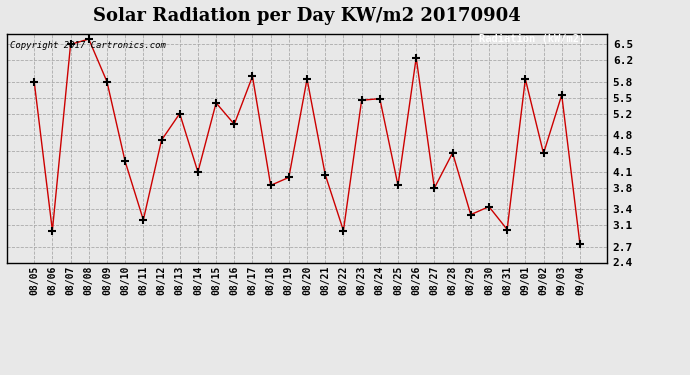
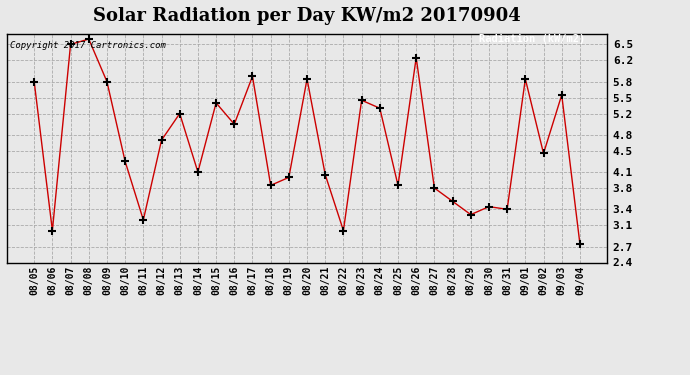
08/24: 5.48 -> 5.30
08/28: 4.46 -> 3.55
08/31: 3.02 -> 3.40
